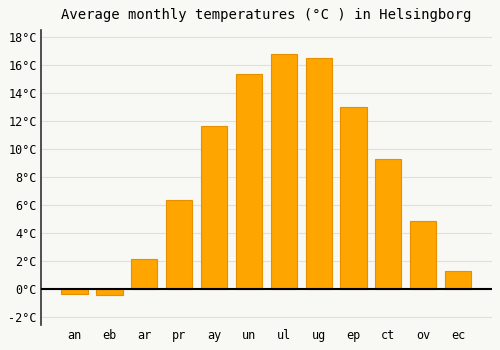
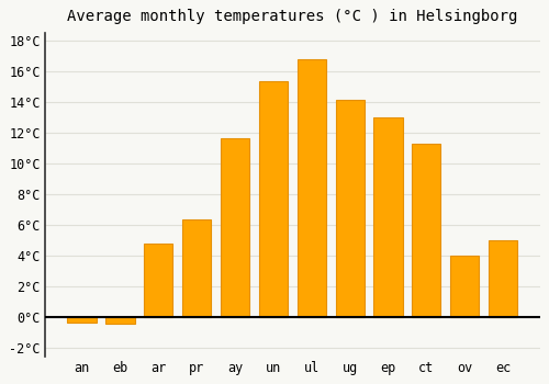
ar: 2.2°C -> 4.8°C
ug: 16.5°C -> 14.2°C
ct: 9.3°C -> 11.3°C
ov: 4.9°C -> 4.0°C
ec: 1.3°C -> 5.0°C
